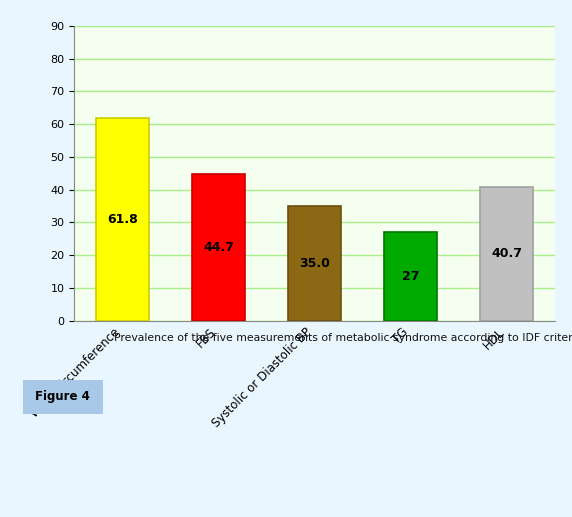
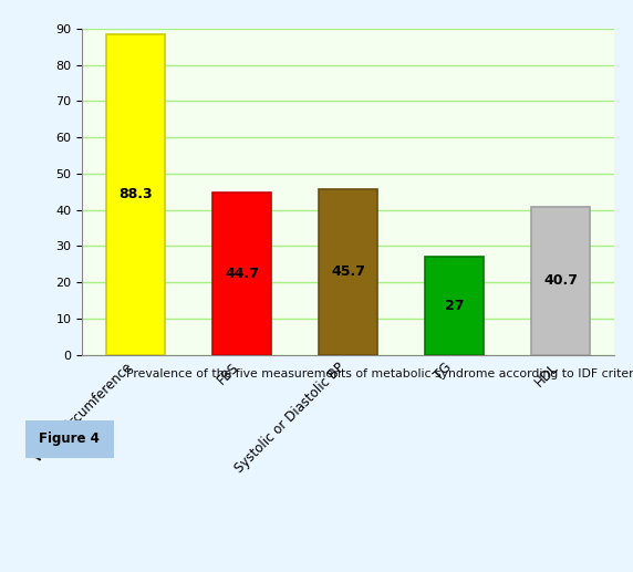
Waist circumference: 61.8 -> 88.3
Systolic or Diastolic BP: 35.0 -> 45.7
